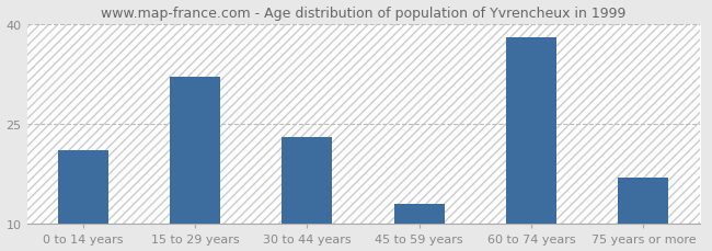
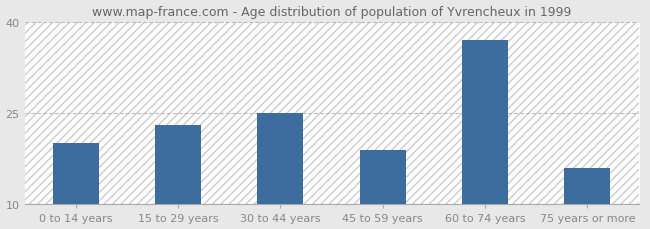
0 to 14 years: 21 -> 20
15 to 29 years: 32 -> 23
30 to 44 years: 23 -> 25
45 to 59 years: 13 -> 19
60 to 74 years: 38 -> 37
75 years or more: 17 -> 16
